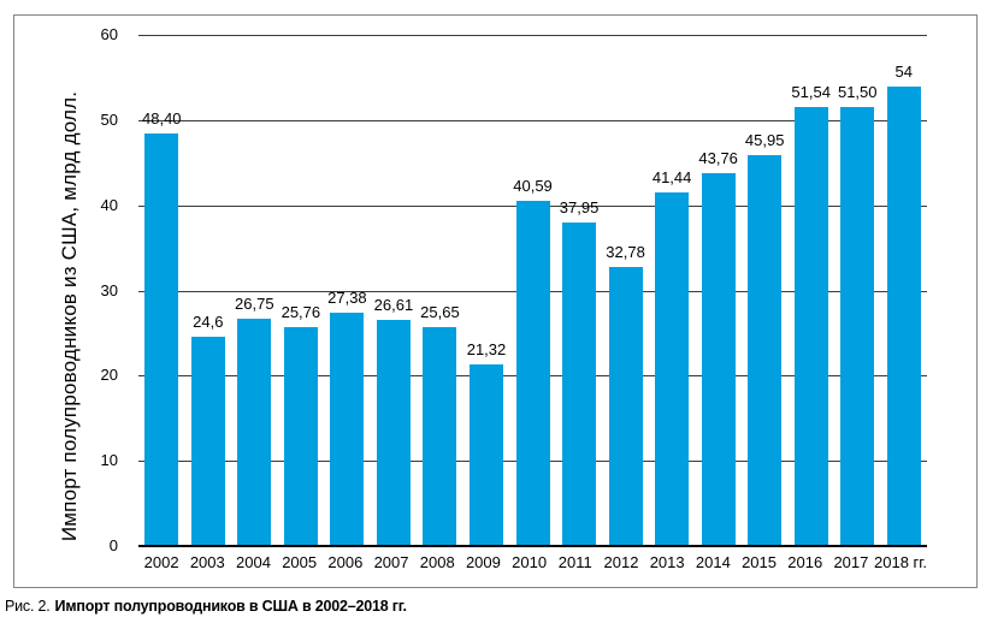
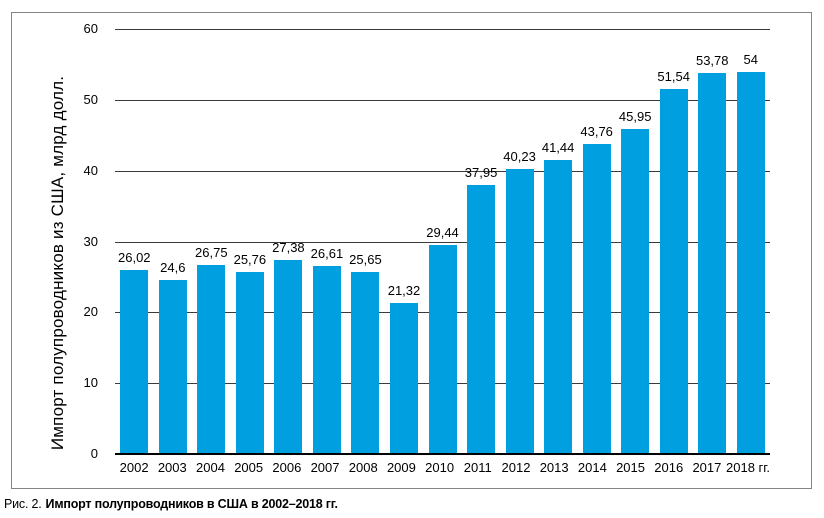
2002: 48,40 -> 26,02
2010: 40,59 -> 29,44
2012: 32,78 -> 40,23
2017: 51,50 -> 53,78
